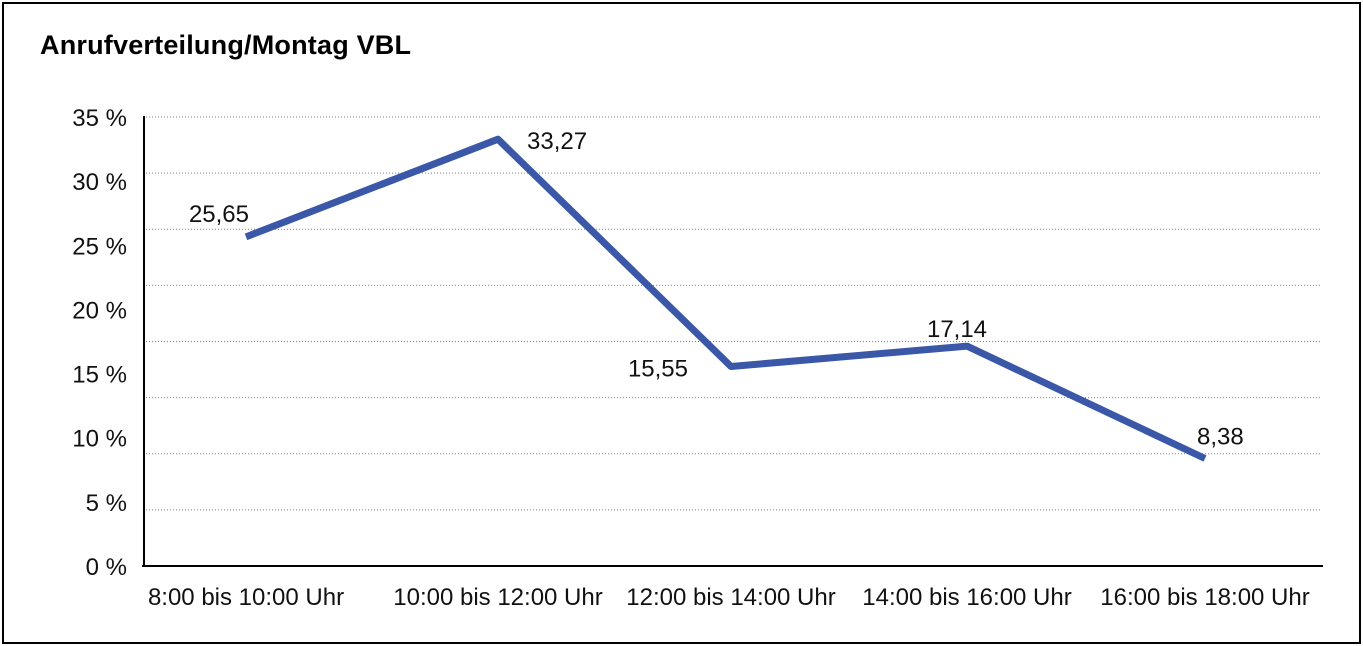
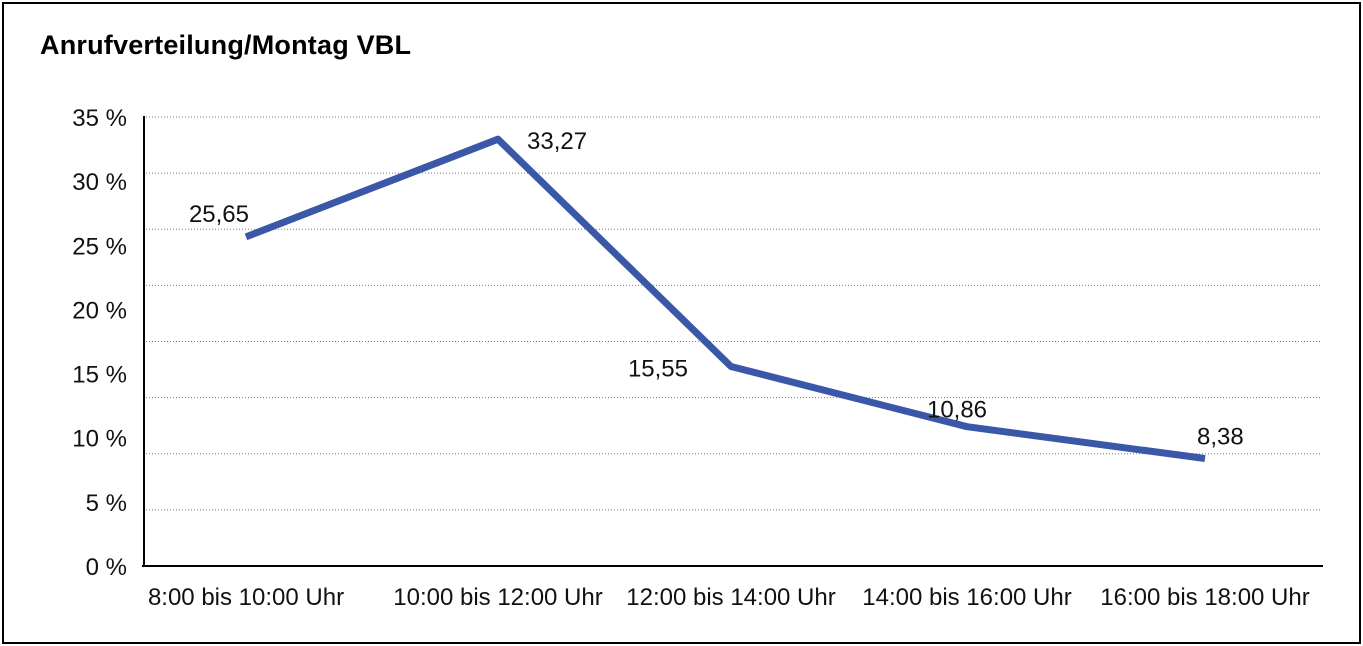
14:00 bis 16:00 Uhr: 17,14 -> 10,86
